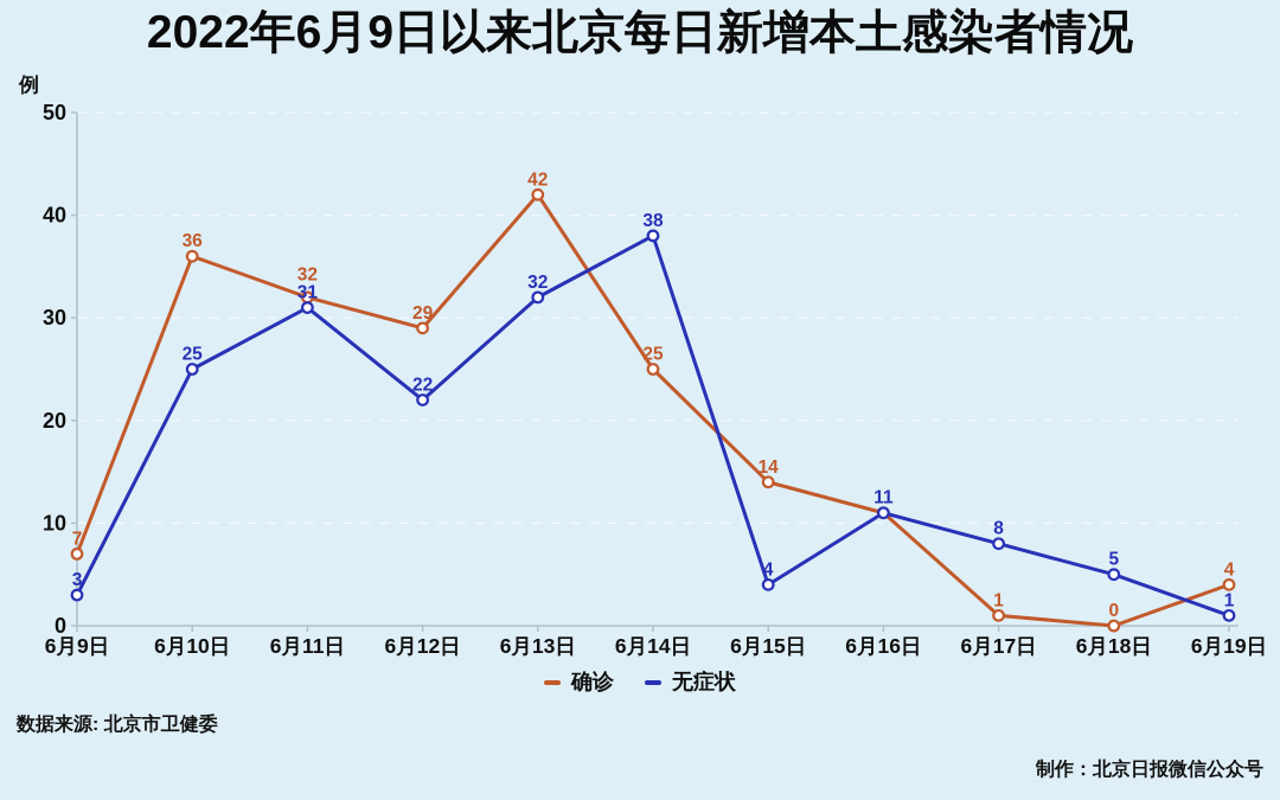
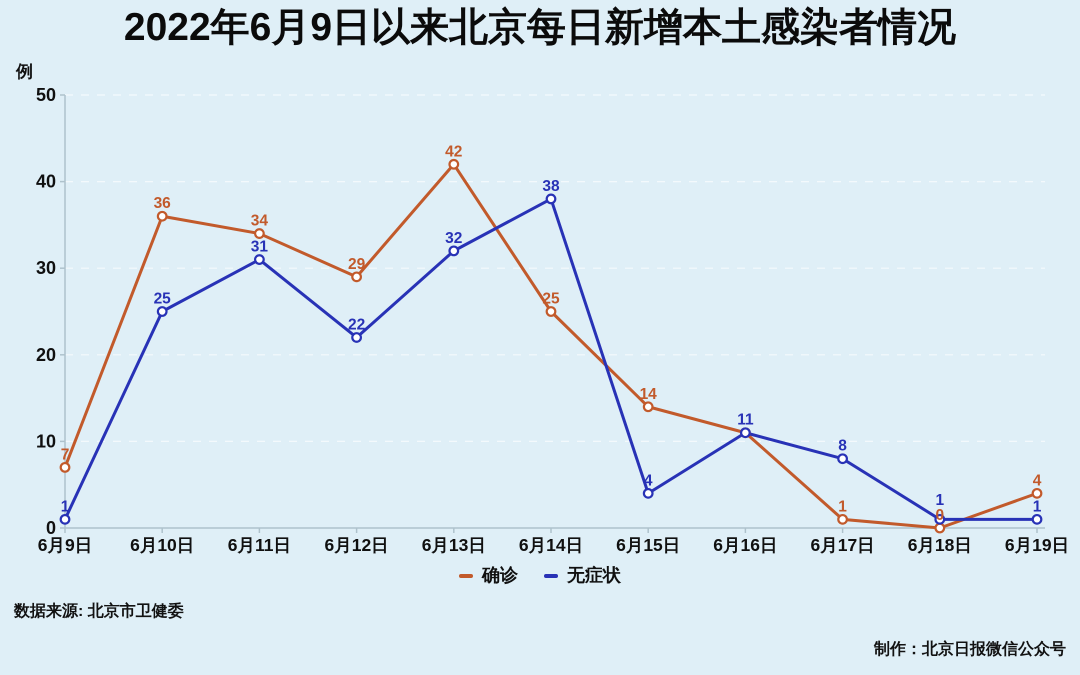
无症状/6月9日: 3 -> 1
确诊/6月11日: 32 -> 34
无症状/6月18日: 5 -> 1
